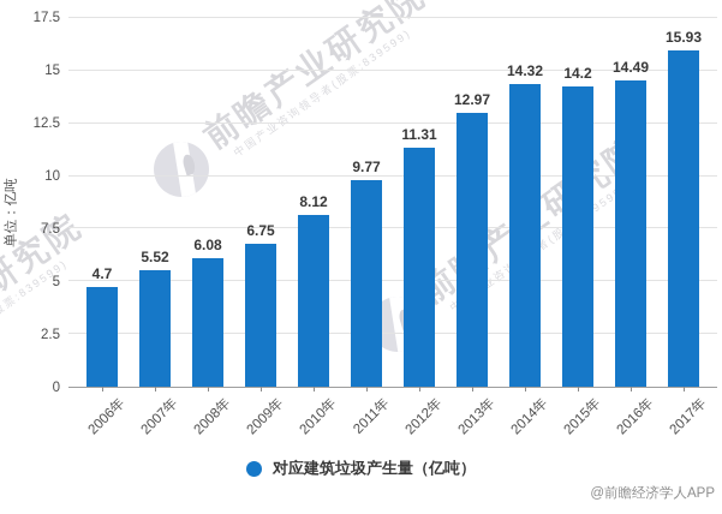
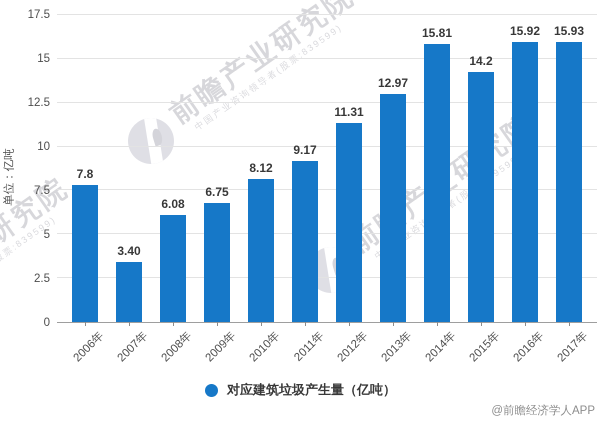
2006年: 4.7 -> 7.8
2007年: 5.52 -> 3.40
2011年: 9.77 -> 9.17
2014年: 14.32 -> 15.81
2016年: 14.49 -> 15.92
